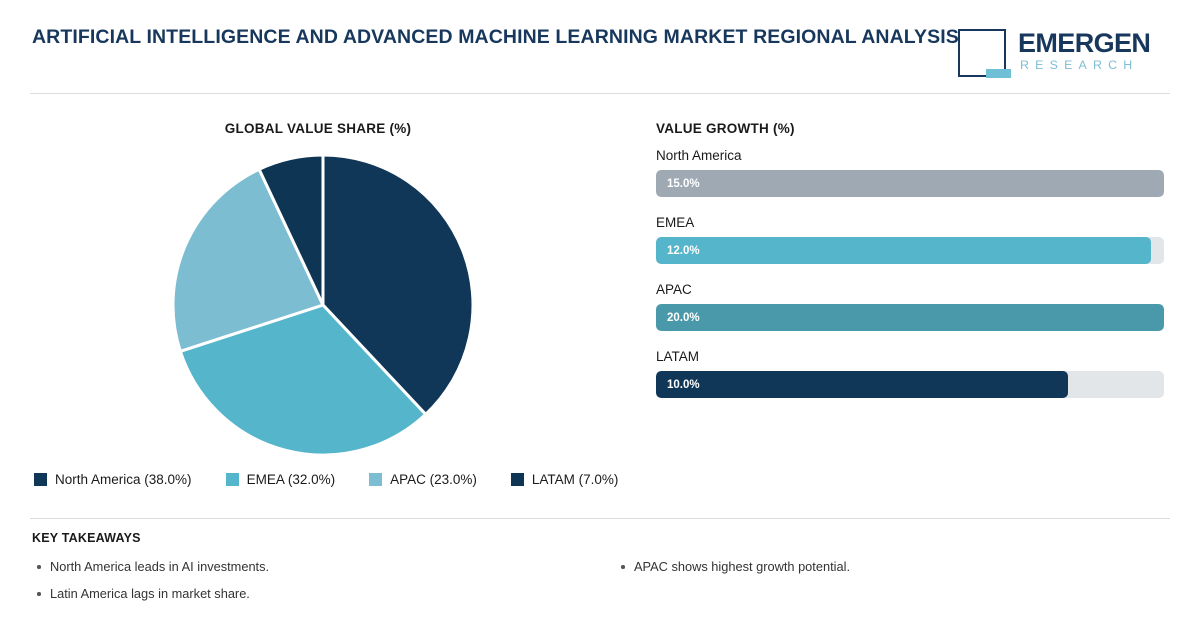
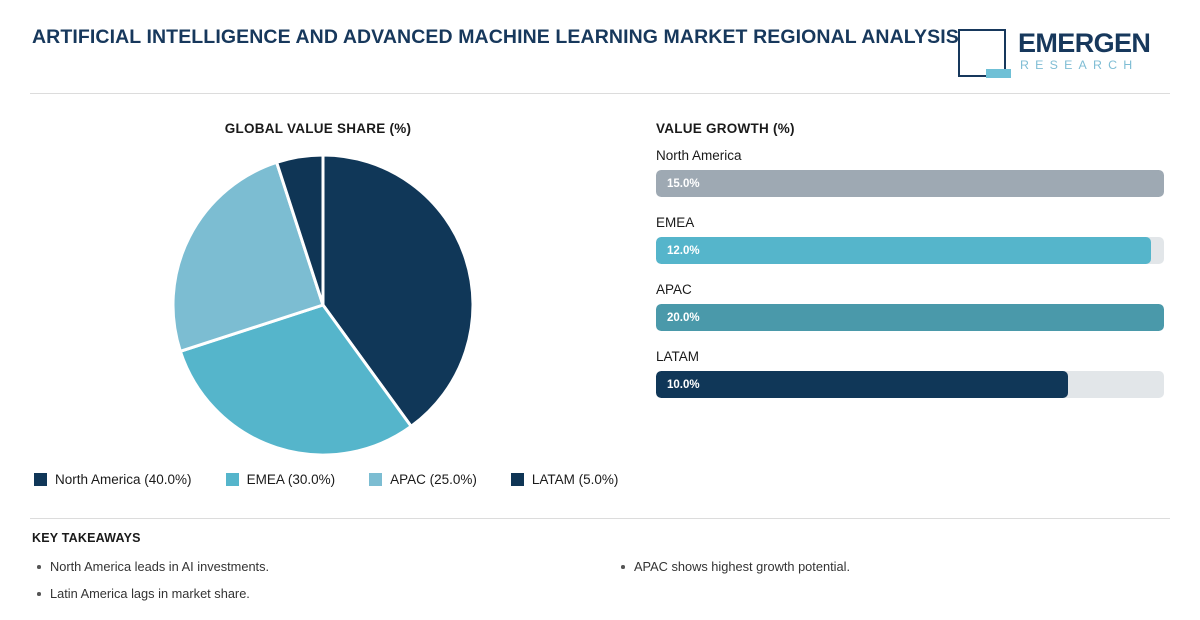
GLOBAL VALUE SHARE (%)/North America: 38.0% -> 40.0%
GLOBAL VALUE SHARE (%)/EMEA: 32.0% -> 30.0%
GLOBAL VALUE SHARE (%)/APAC: 23.0% -> 25.0%
GLOBAL VALUE SHARE (%)/LATAM: 7.0% -> 5.0%
